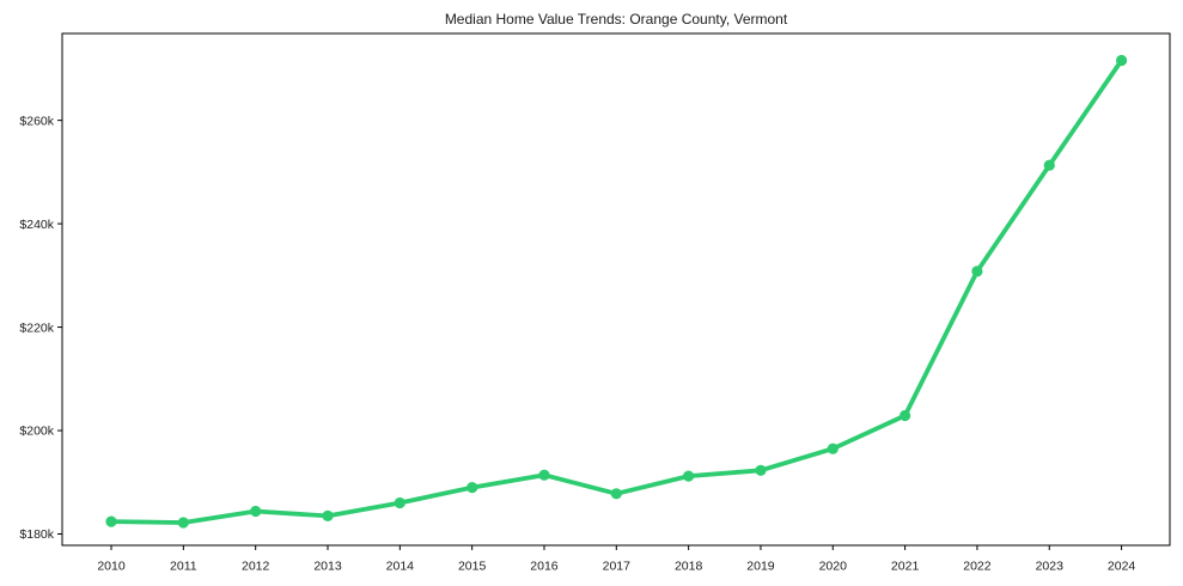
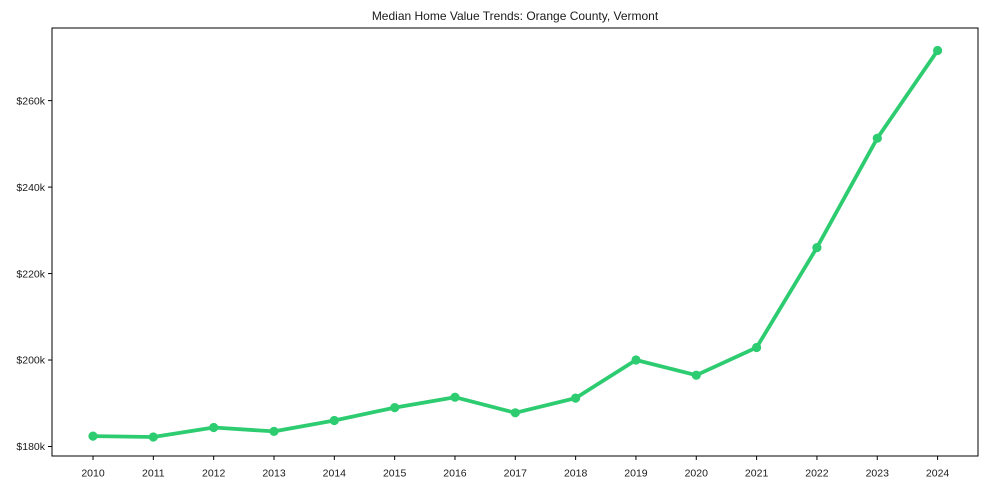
2019: $192k -> $200k
2022: $231k -> $226k
